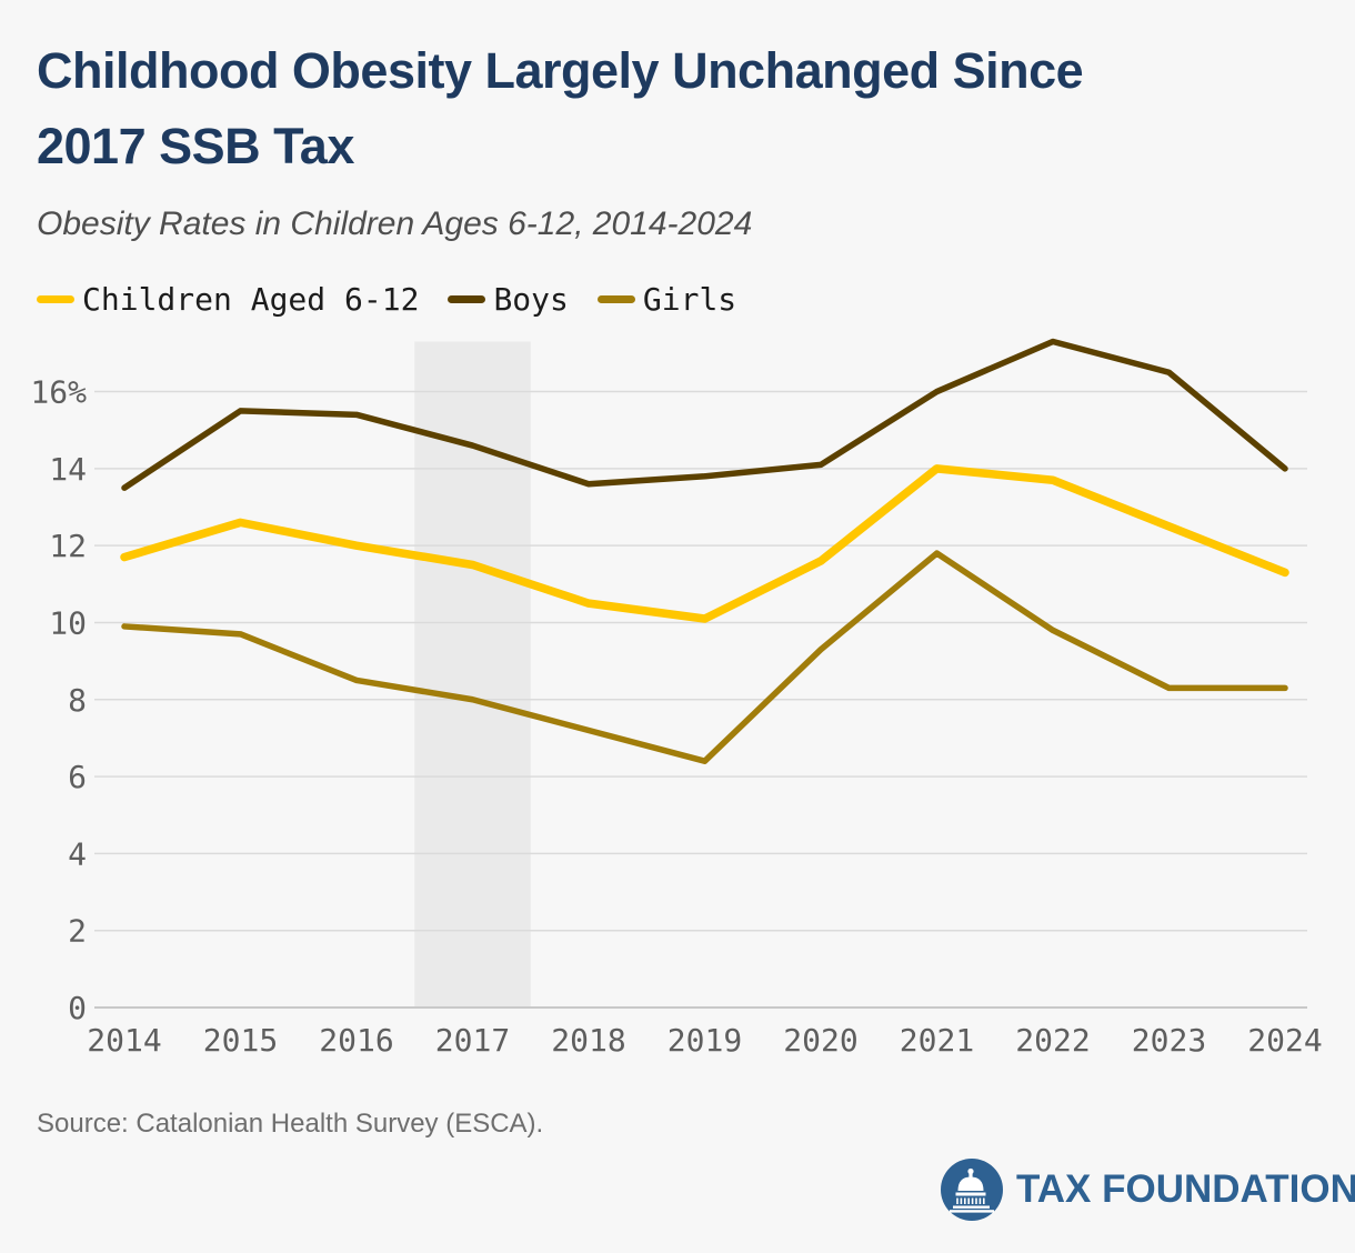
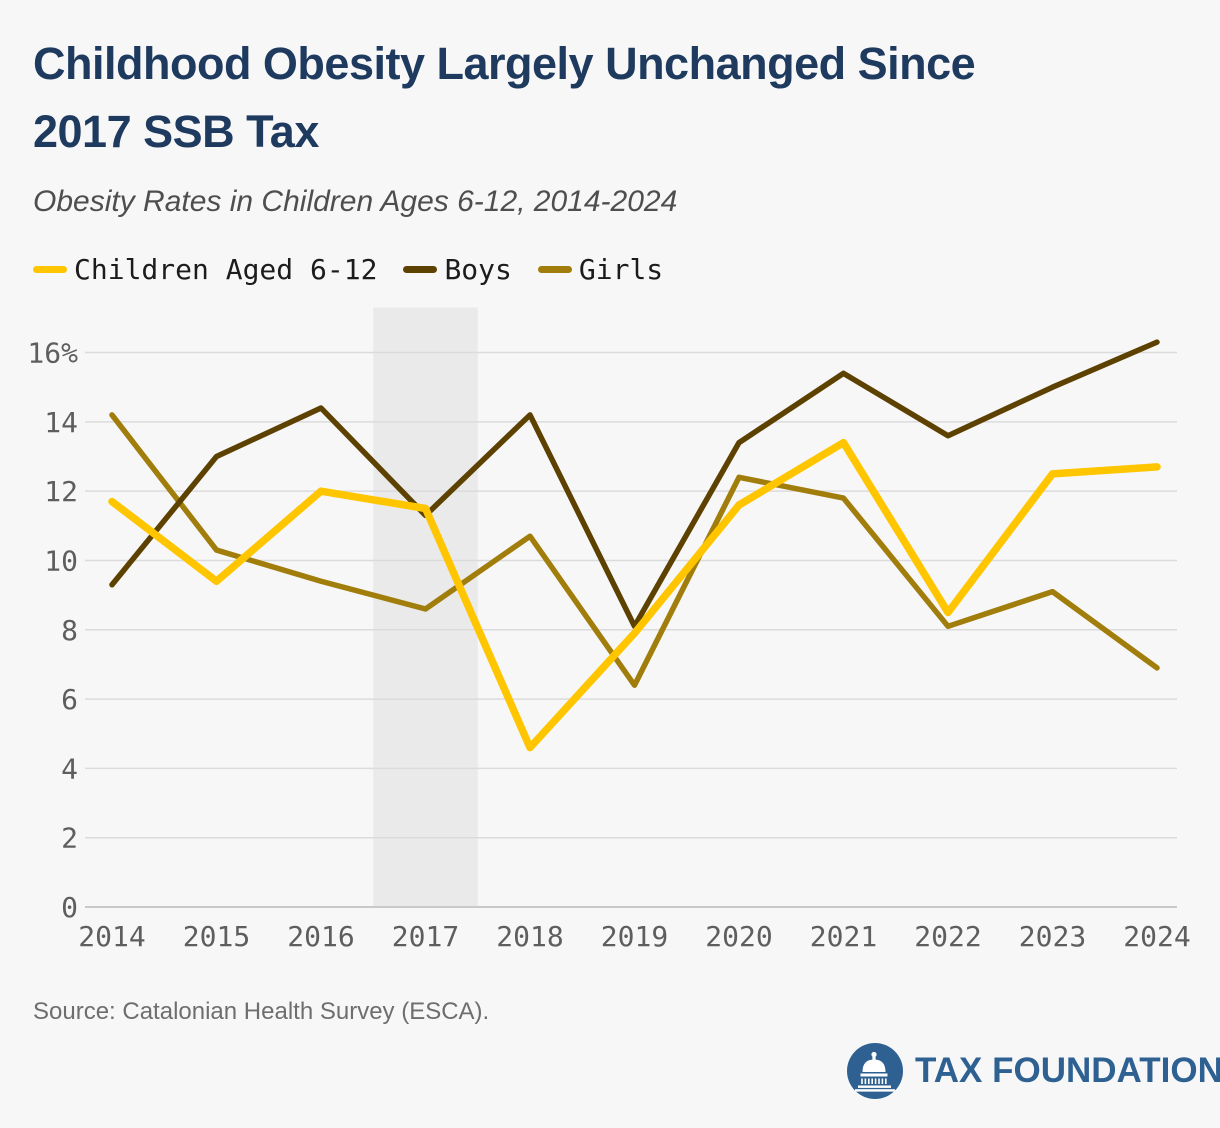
Boys/2014: 13.5% -> 9.3%
Girls/2014: 9.9% -> 14.2%
Children Aged 6-12/2015: 12.6% -> 9.4%
Boys/2015: 15.5% -> 13.0%
Girls/2015: 9.7% -> 10.3%
Boys/2016: 15.4% -> 14.4%
Girls/2016: 8.5% -> 9.4%
Boys/2017: 14.6% -> 11.3%
Girls/2017: 8.0% -> 8.6%
Children Aged 6-12/2018: 10.5% -> 4.6%
Boys/2018: 13.6% -> 14.2%
Girls/2018: 7.2% -> 10.7%
Children Aged 6-12/2019: 10.1% -> 7.9%
Boys/2019: 13.8% -> 8.1%
Boys/2020: 14.1% -> 13.4%
Girls/2020: 9.3% -> 12.4%
Children Aged 6-12/2021: 14.0% -> 13.4%
Boys/2021: 16.0% -> 15.4%
Children Aged 6-12/2022: 13.7% -> 8.5%
Boys/2022: 17.3% -> 13.6%
Girls/2022: 9.8% -> 8.1%
Boys/2023: 16.5% -> 15.0%
Girls/2023: 8.3% -> 9.1%
Children Aged 6-12/2024: 11.3% -> 12.7%
Boys/2024: 14.0% -> 16.3%
Girls/2024: 8.3% -> 6.9%
